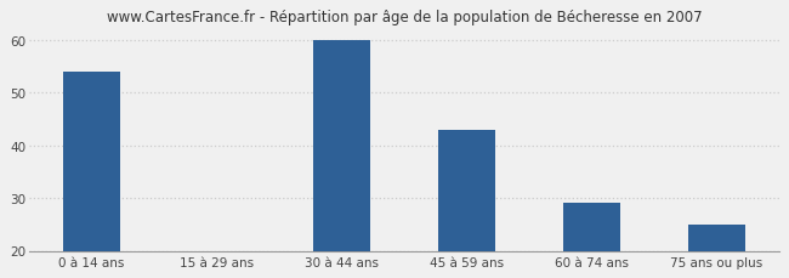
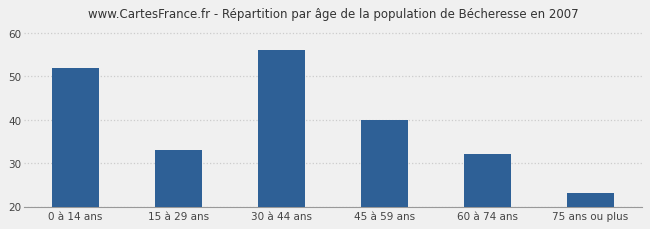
0 à 14 ans: 54 -> 52
15 à 29 ans: 20 -> 33
30 à 44 ans: 60 -> 56
45 à 59 ans: 43 -> 40
60 à 74 ans: 29 -> 32
75 ans ou plus: 25 -> 23
